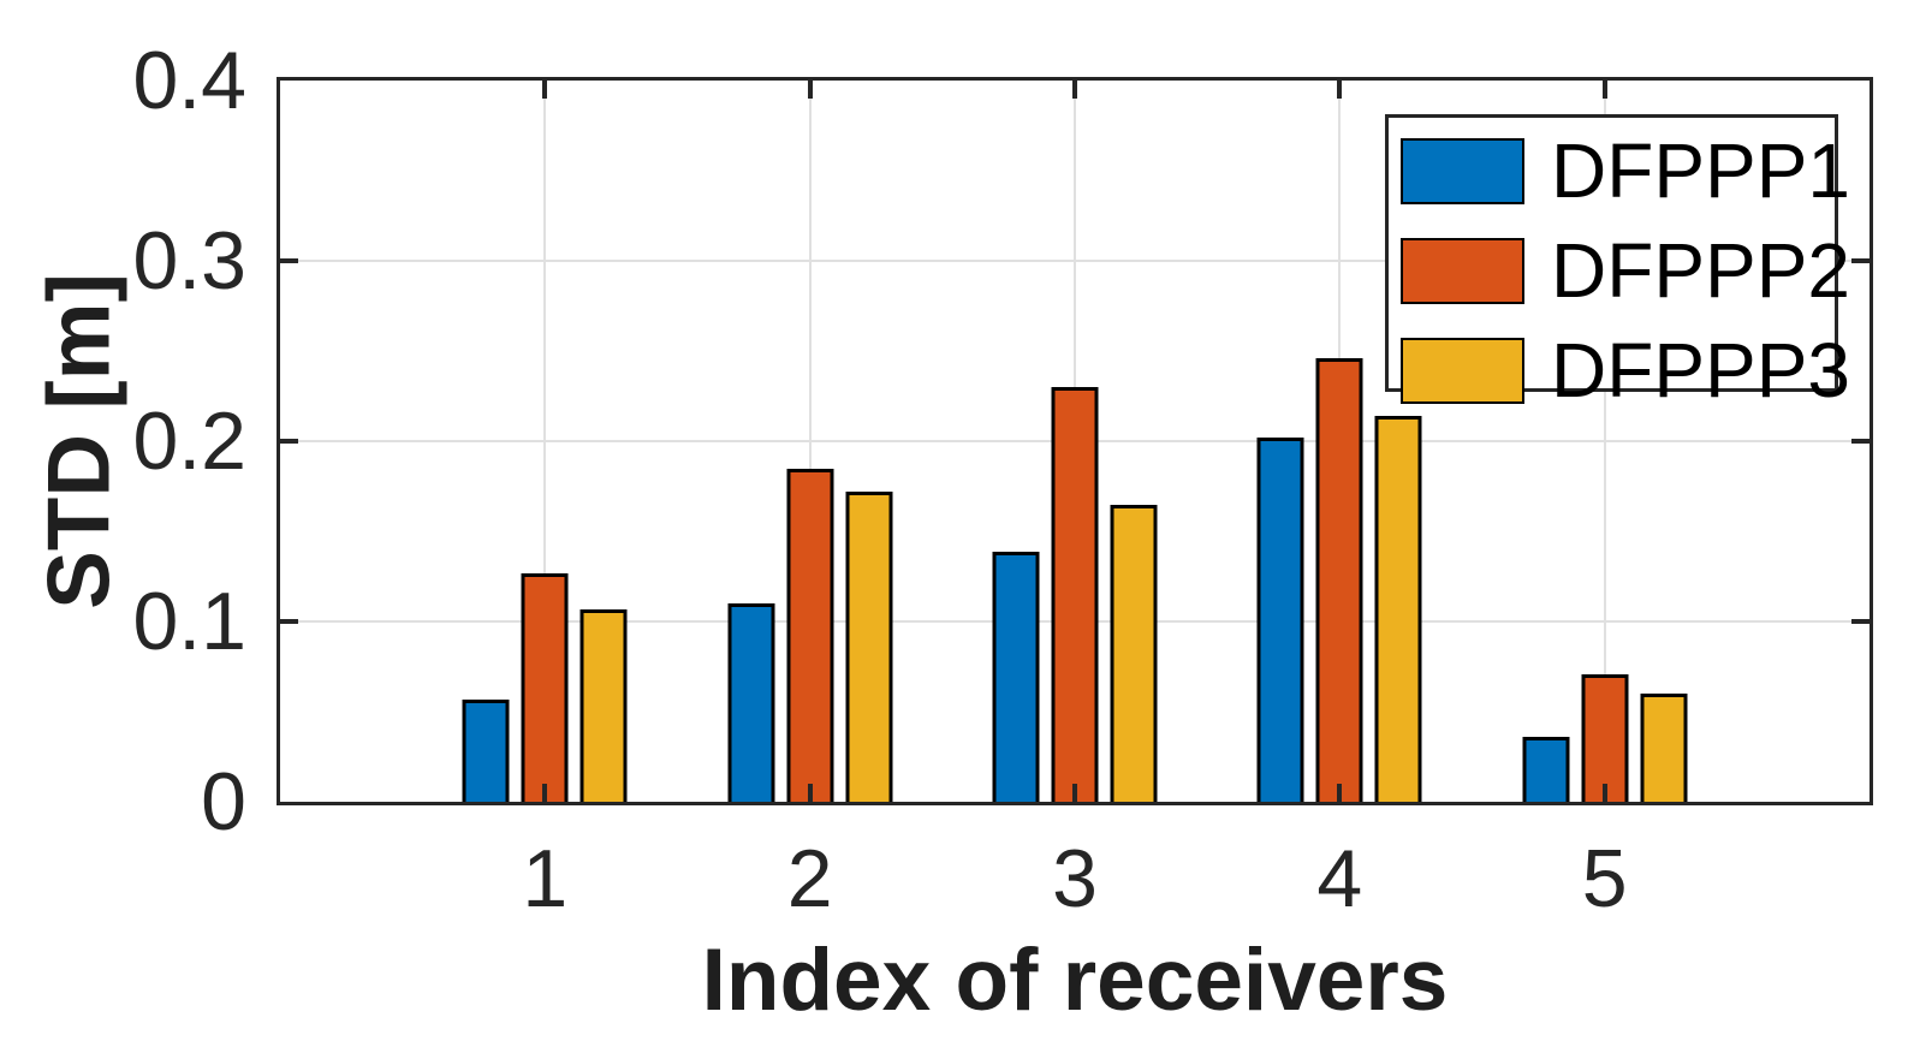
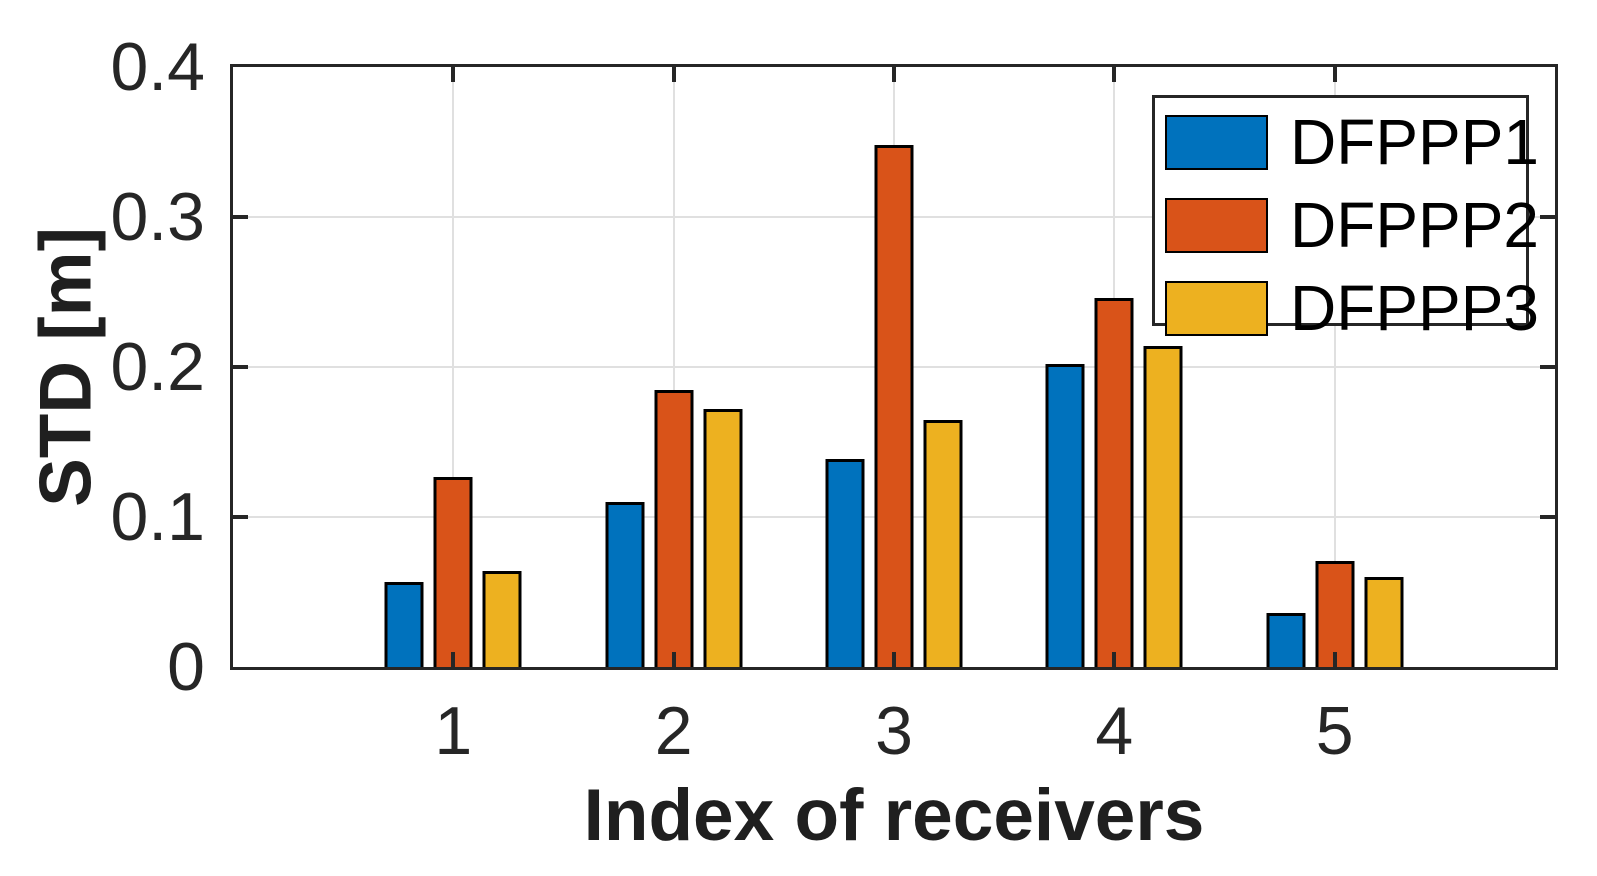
DFPPP3/1: 0.107 -> 0.064
DFPPP2/3: 0.230 -> 0.348
